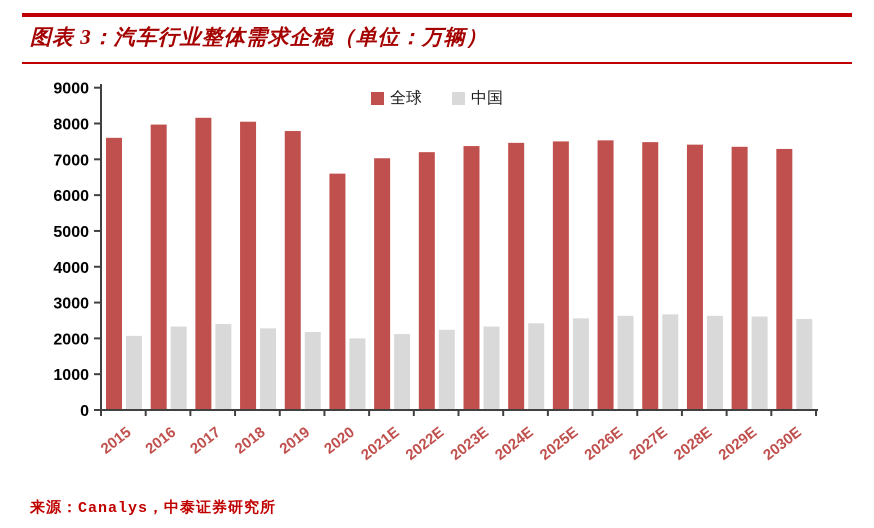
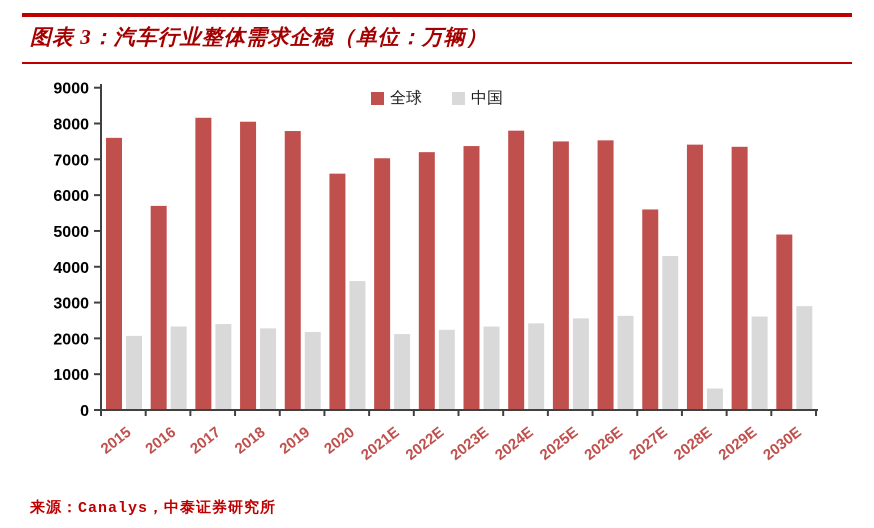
全球/2016: 8000 -> 5700
中国/2020: 2000 -> 3600
全球/2024E: 7500 -> 7800
全球/2027E: 7500 -> 5600
中国/2027E: 2700 -> 4300
中国/2028E: 2600 -> 600
全球/2030E: 7300 -> 4900
中国/2030E: 2500 -> 2900
